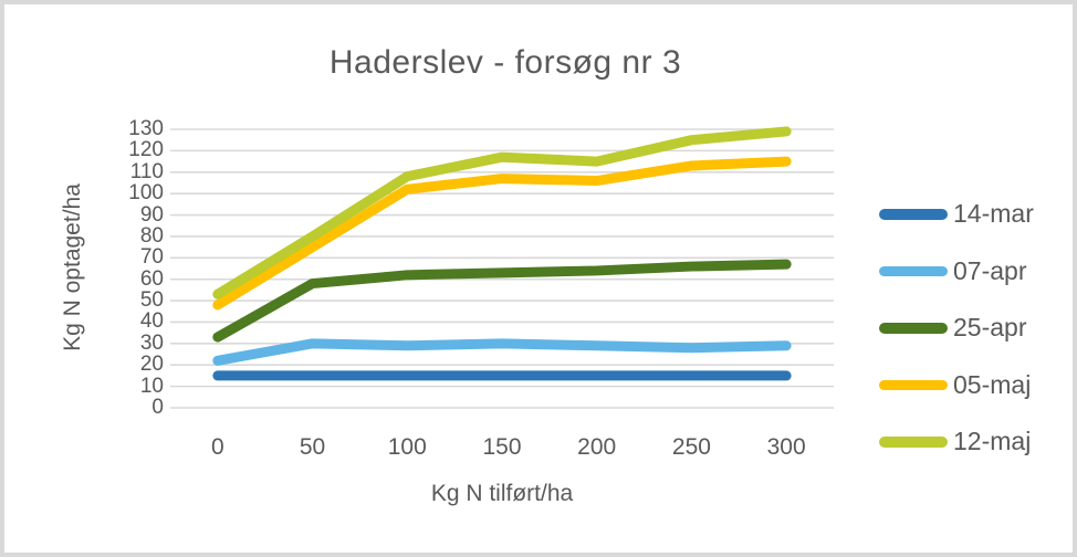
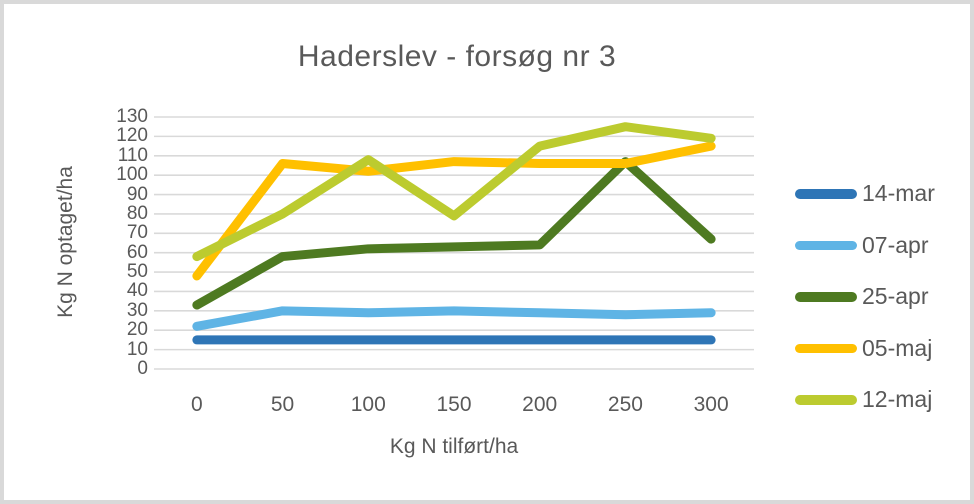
12-maj/0: 53 -> 58
05-maj/50: 75 -> 106
12-maj/150: 117 -> 79
25-apr/250: 66 -> 107
05-maj/250: 113 -> 106
12-maj/300: 129 -> 119
